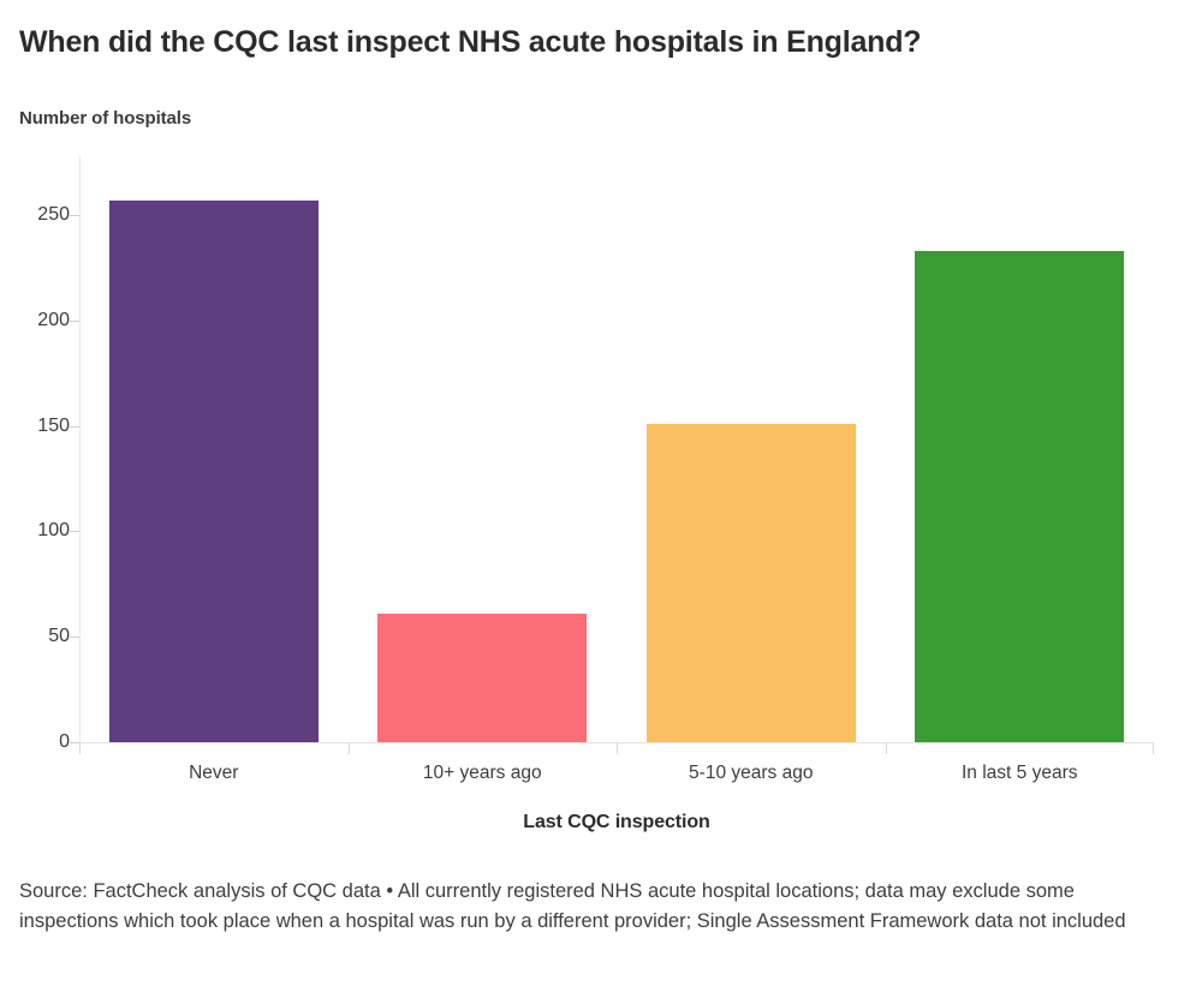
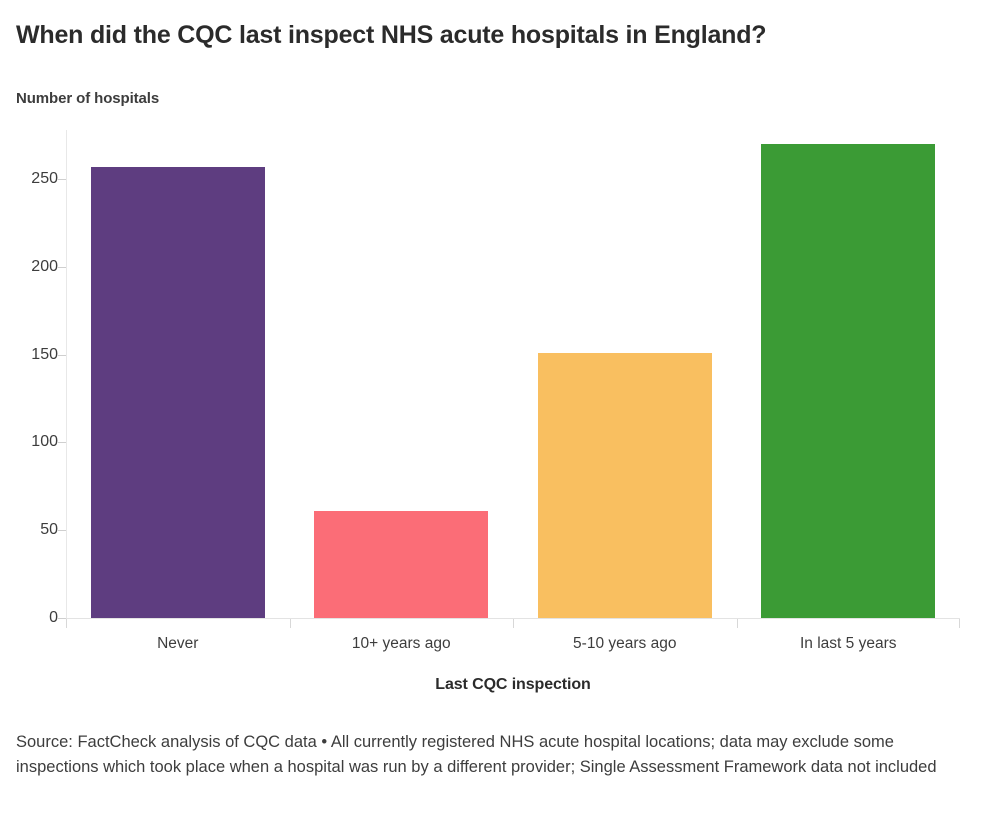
In last 5 years: 233 -> 270
